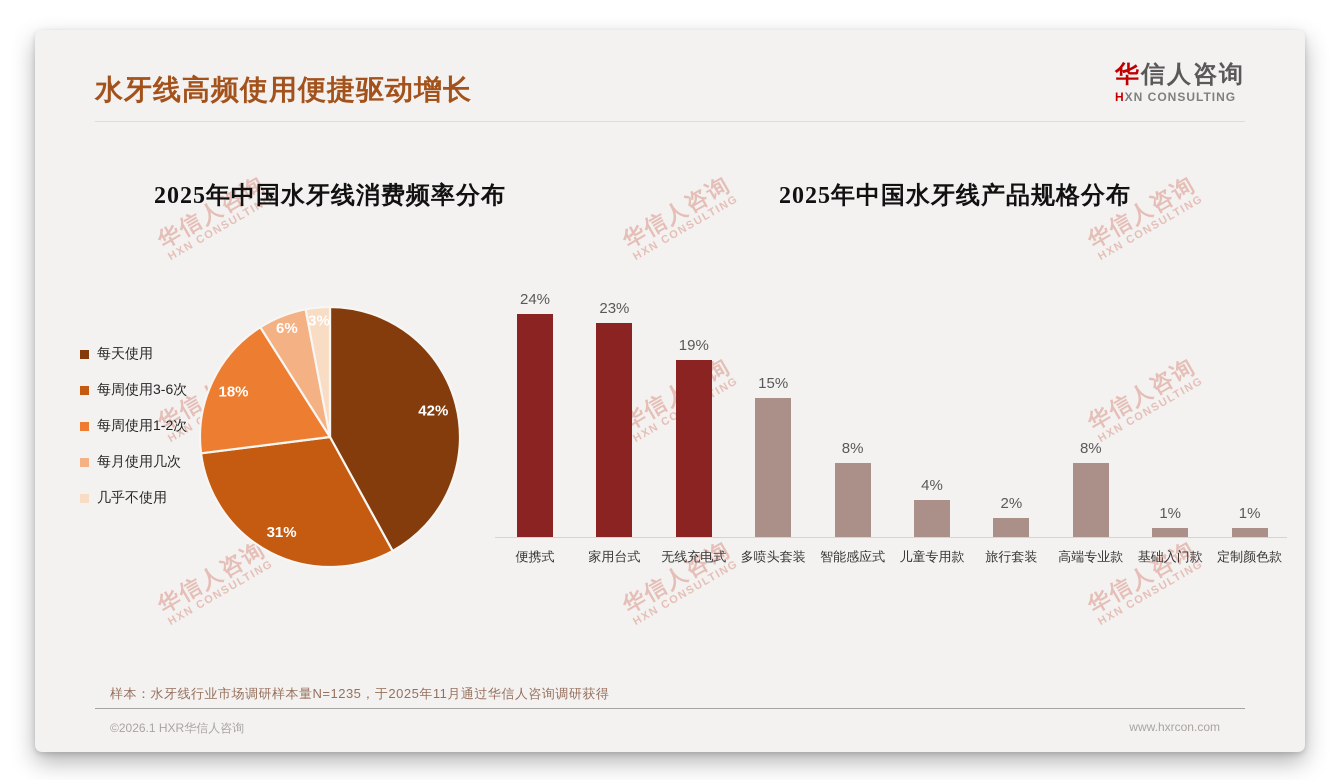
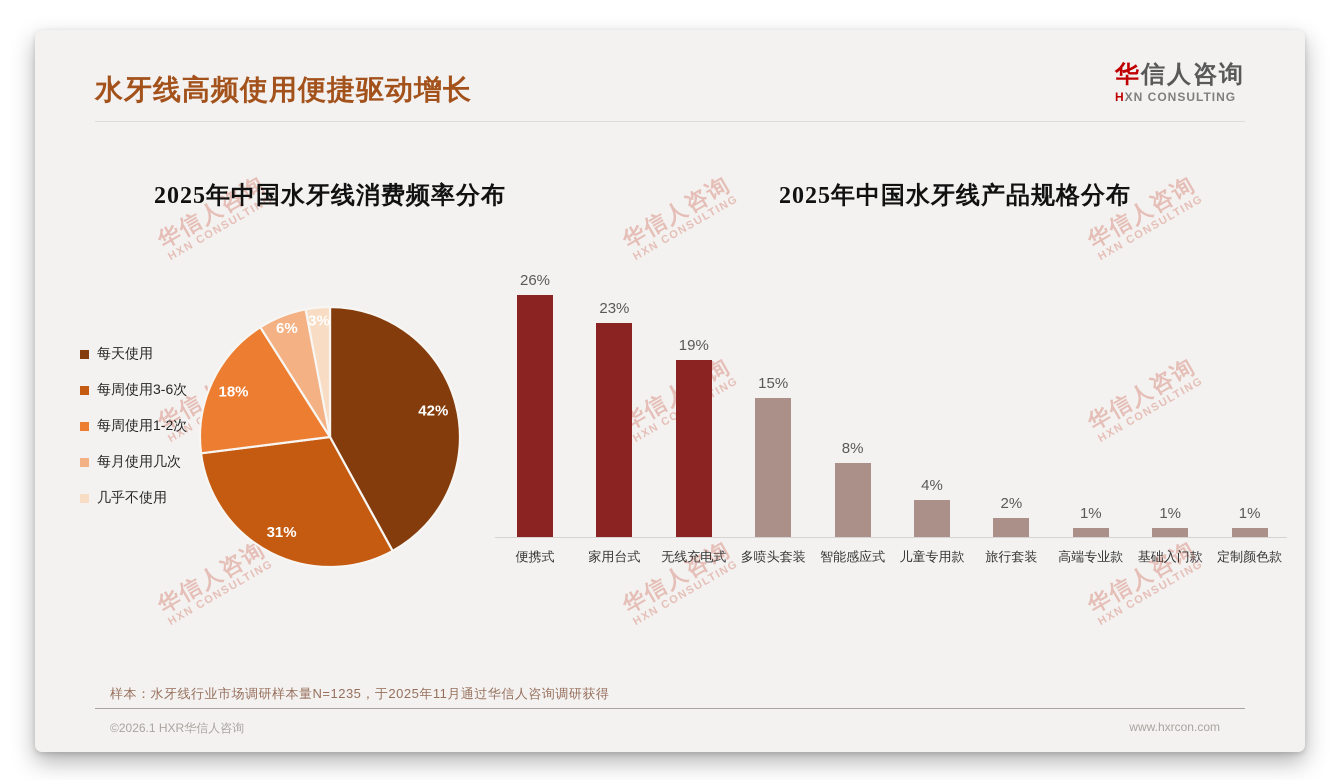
2025年中国水牙线产品规格分布/便携式: 24% -> 26%
2025年中国水牙线产品规格分布/高端专业款: 8% -> 1%
